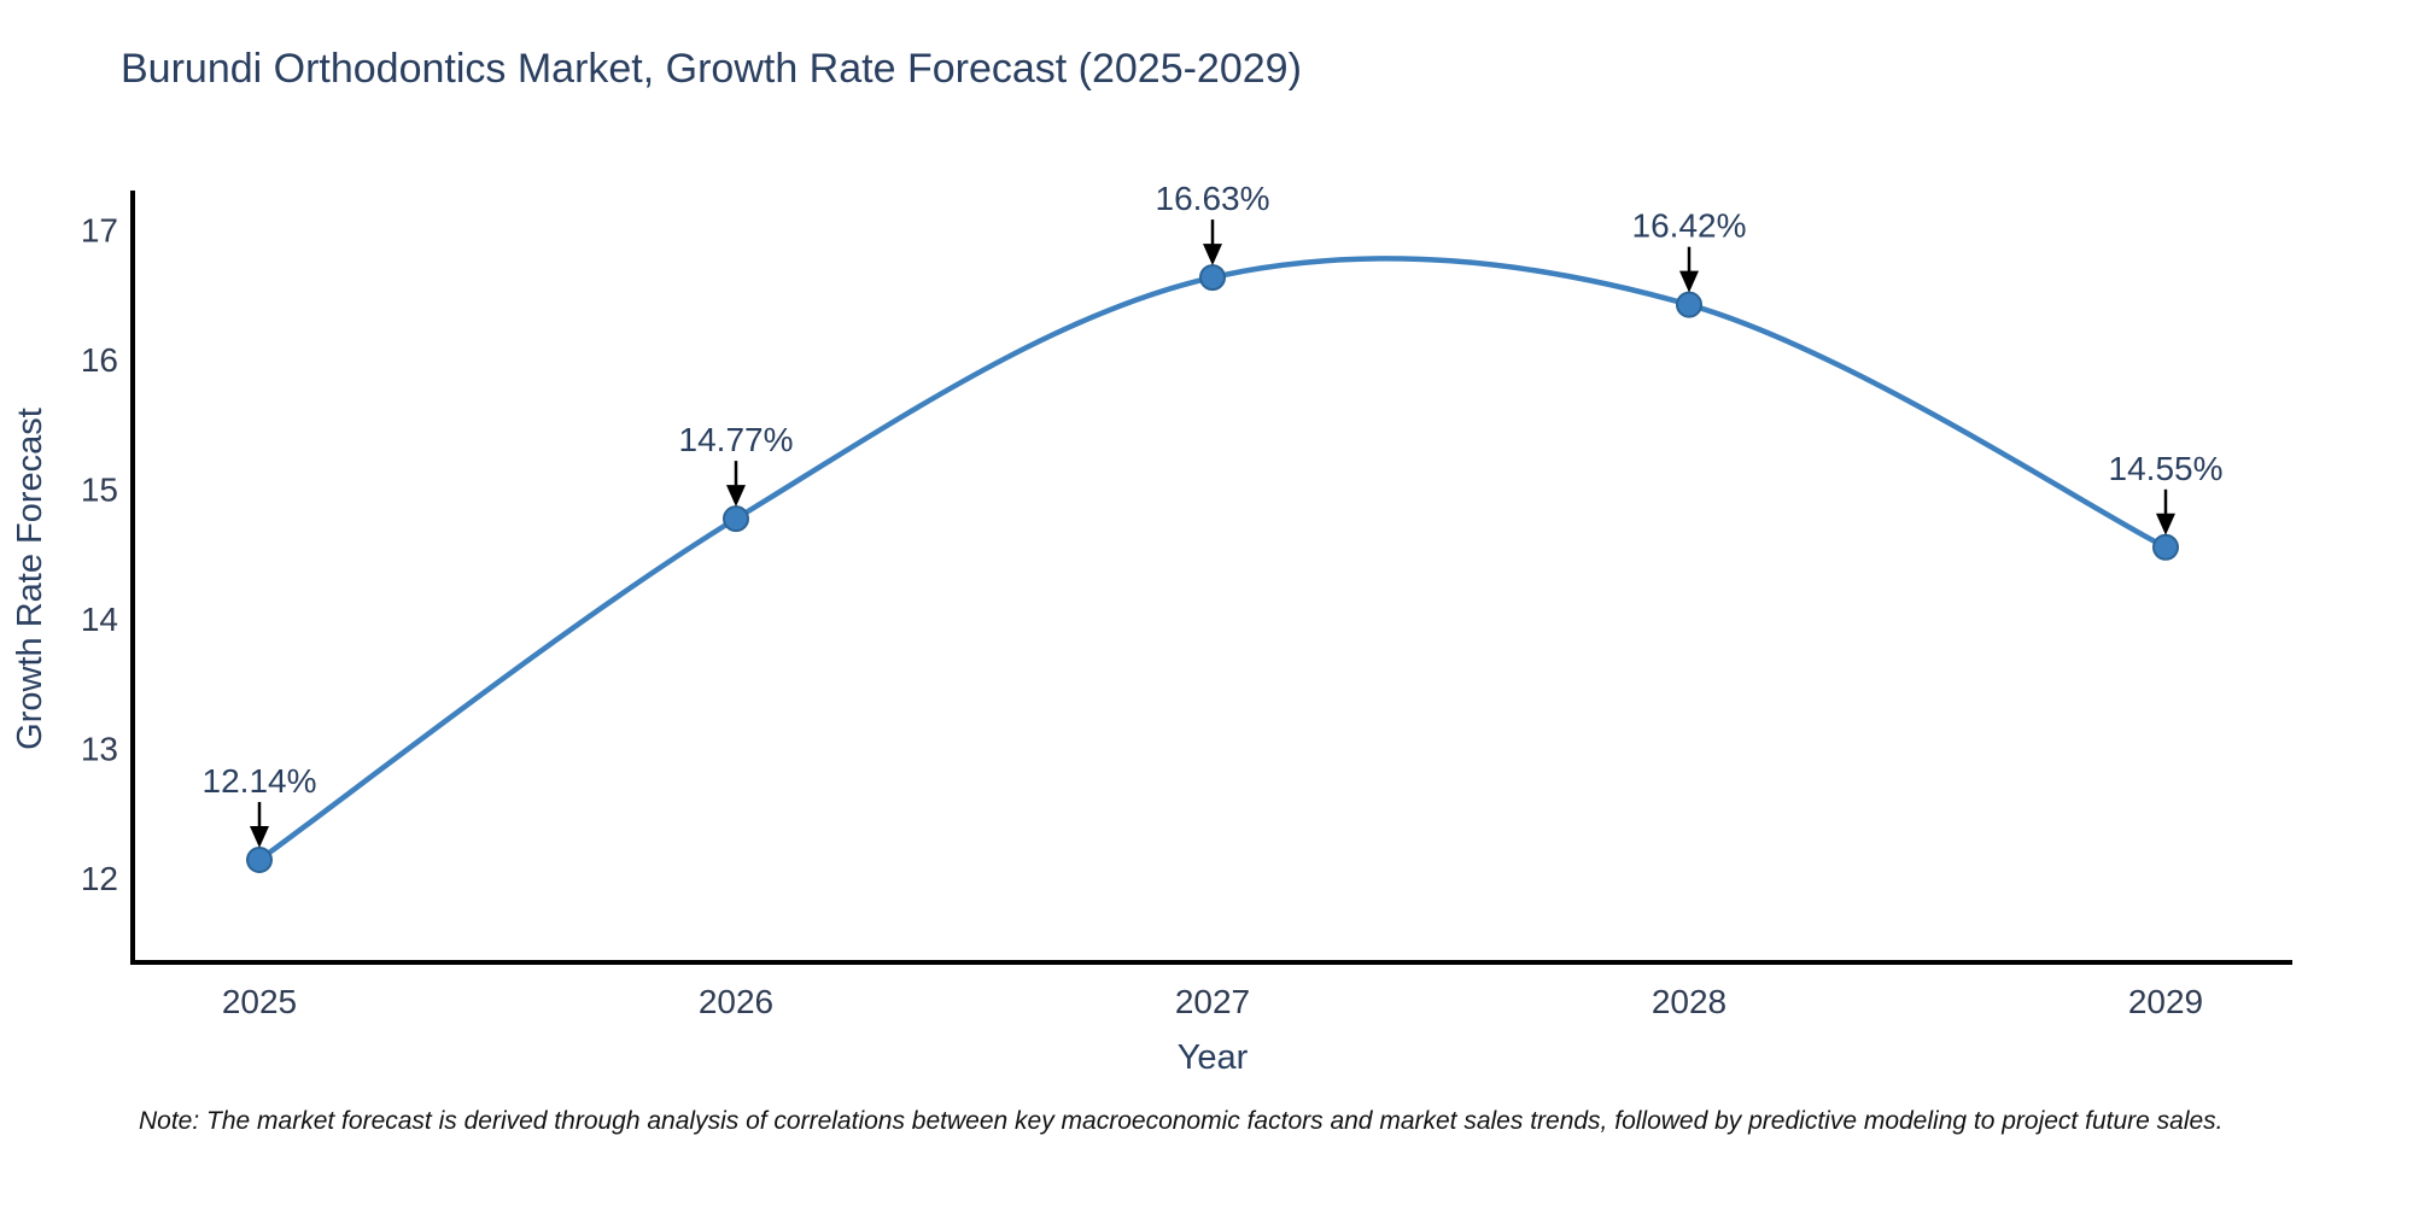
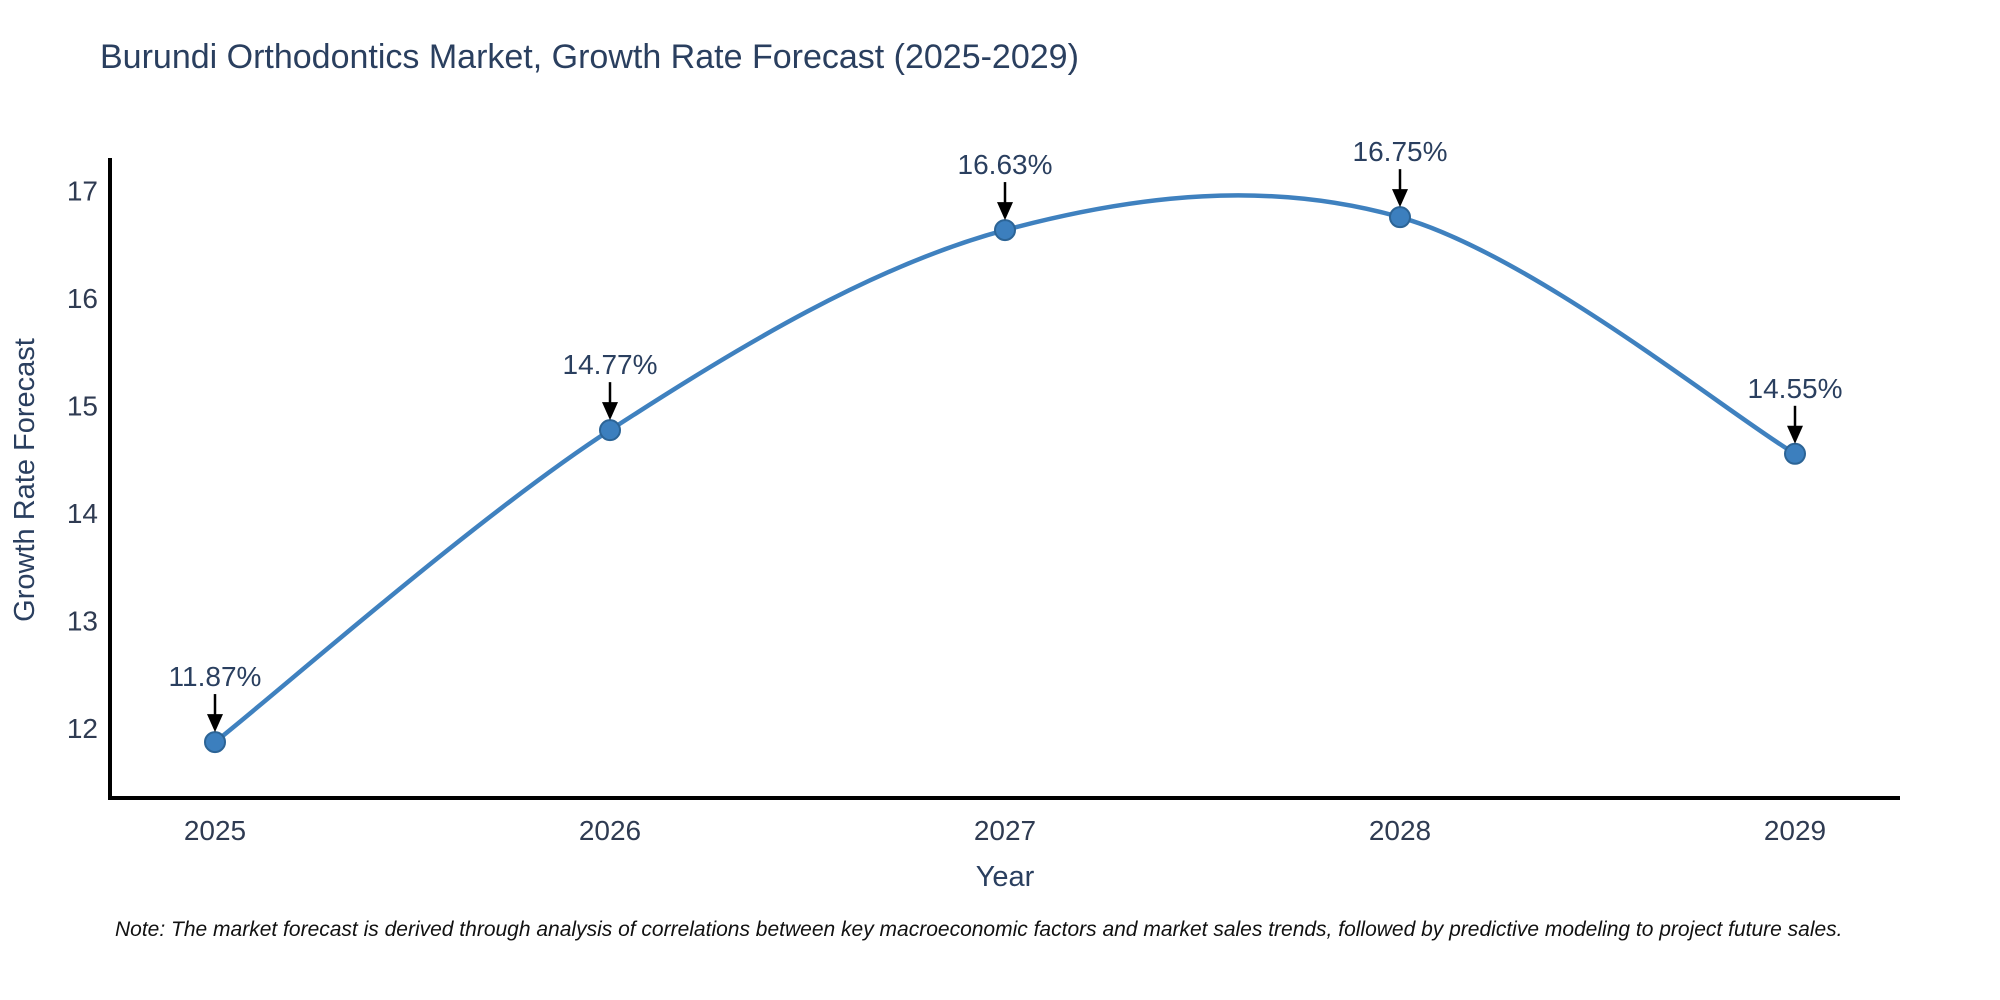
2025: 12.14% -> 11.87%
2028: 16.42% -> 16.75%
